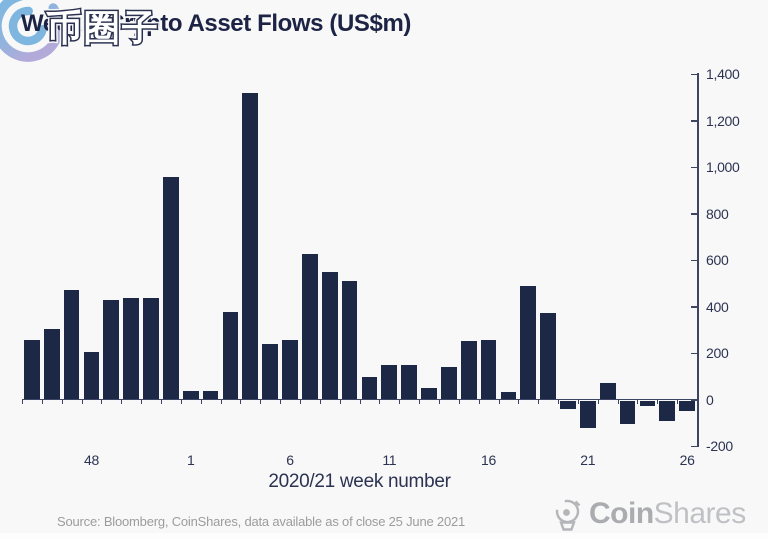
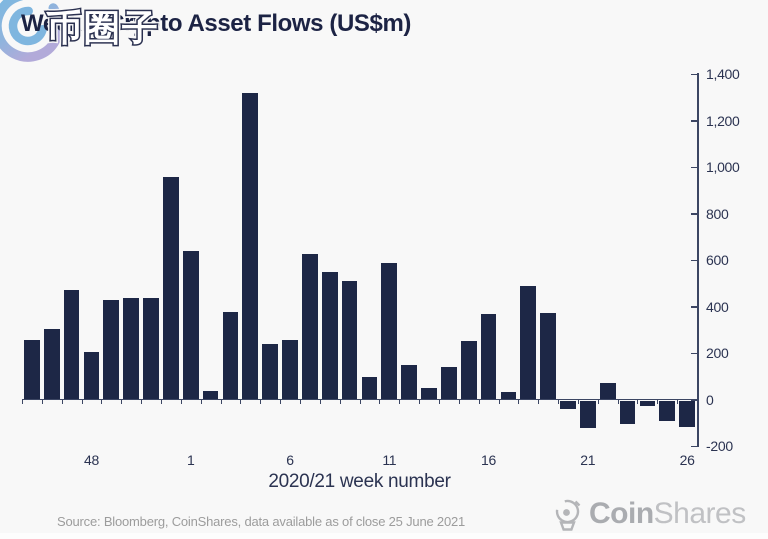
1: 40 -> 640
11: 150 -> 590
16: 260 -> 370
26: -40 -> -110
